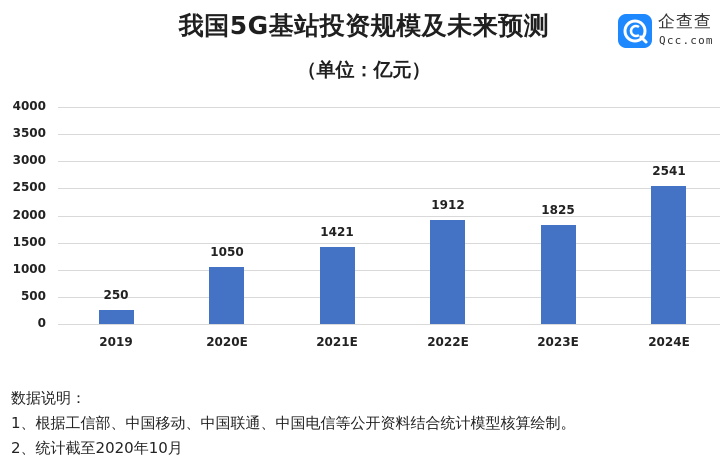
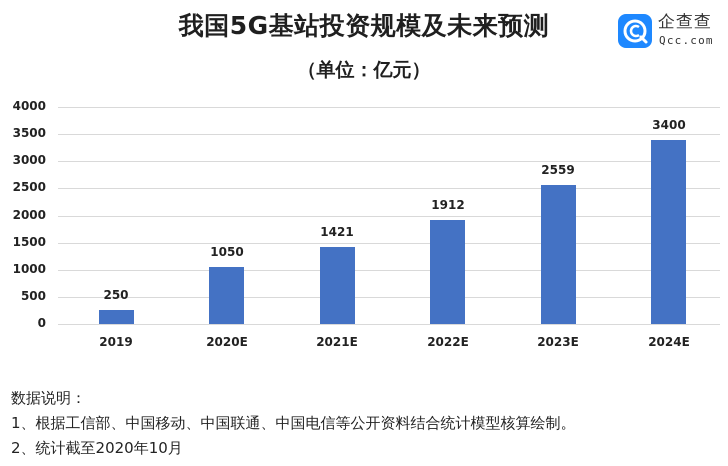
2023E: 1825 -> 2559
2024E: 2541 -> 3400
